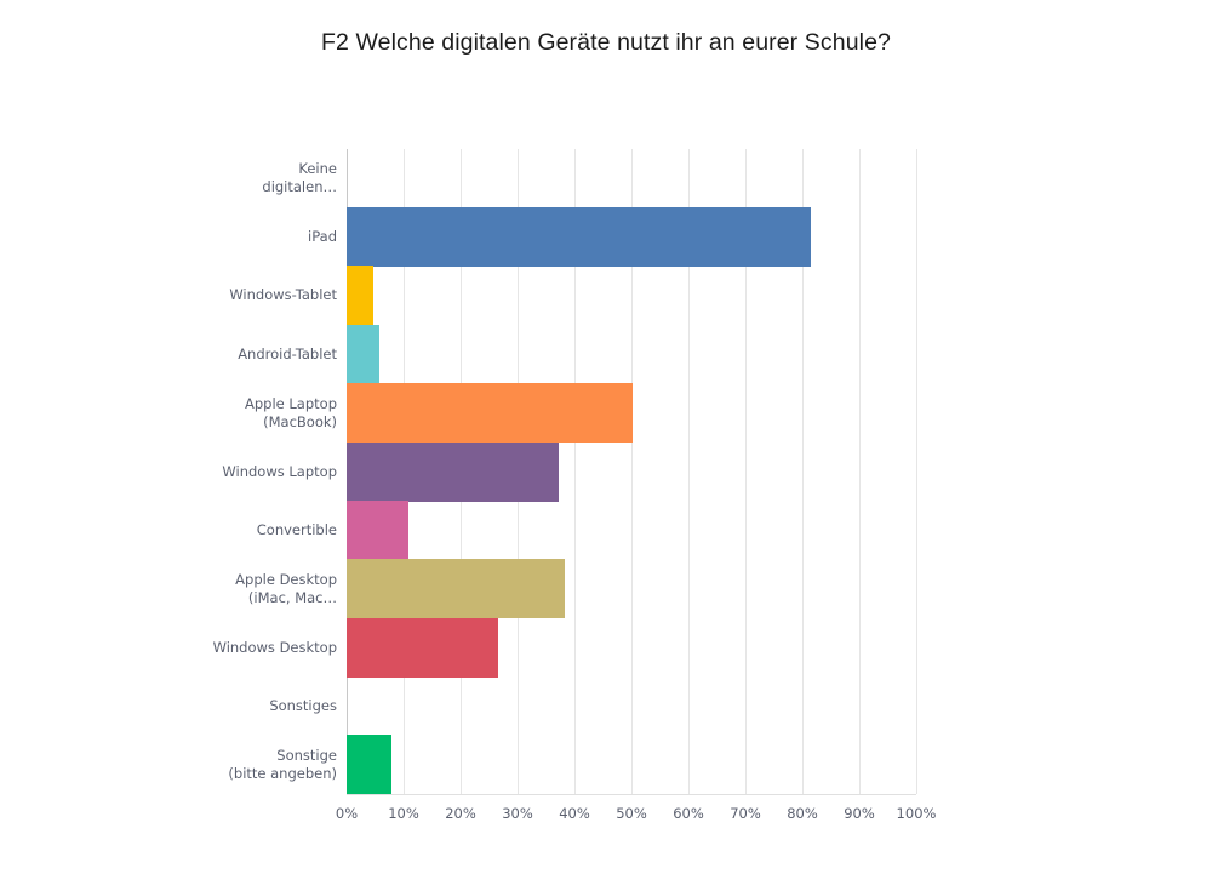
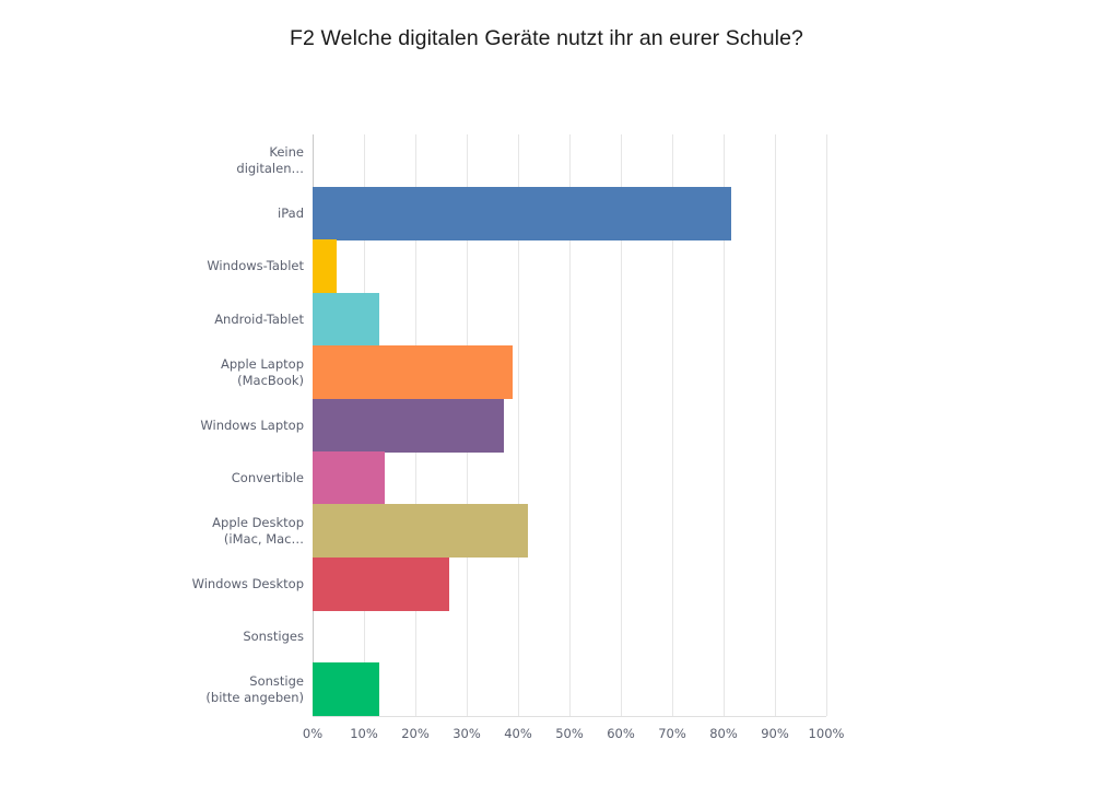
Android-Tablet: 6% -> 13%
Apple Laptop (MacBook): 50% -> 39%
Convertible: 11% -> 14%
Apple Desktop (iMac, Mac…: 38% -> 42%
Sonstige (bitte angeben): 8% -> 13%
